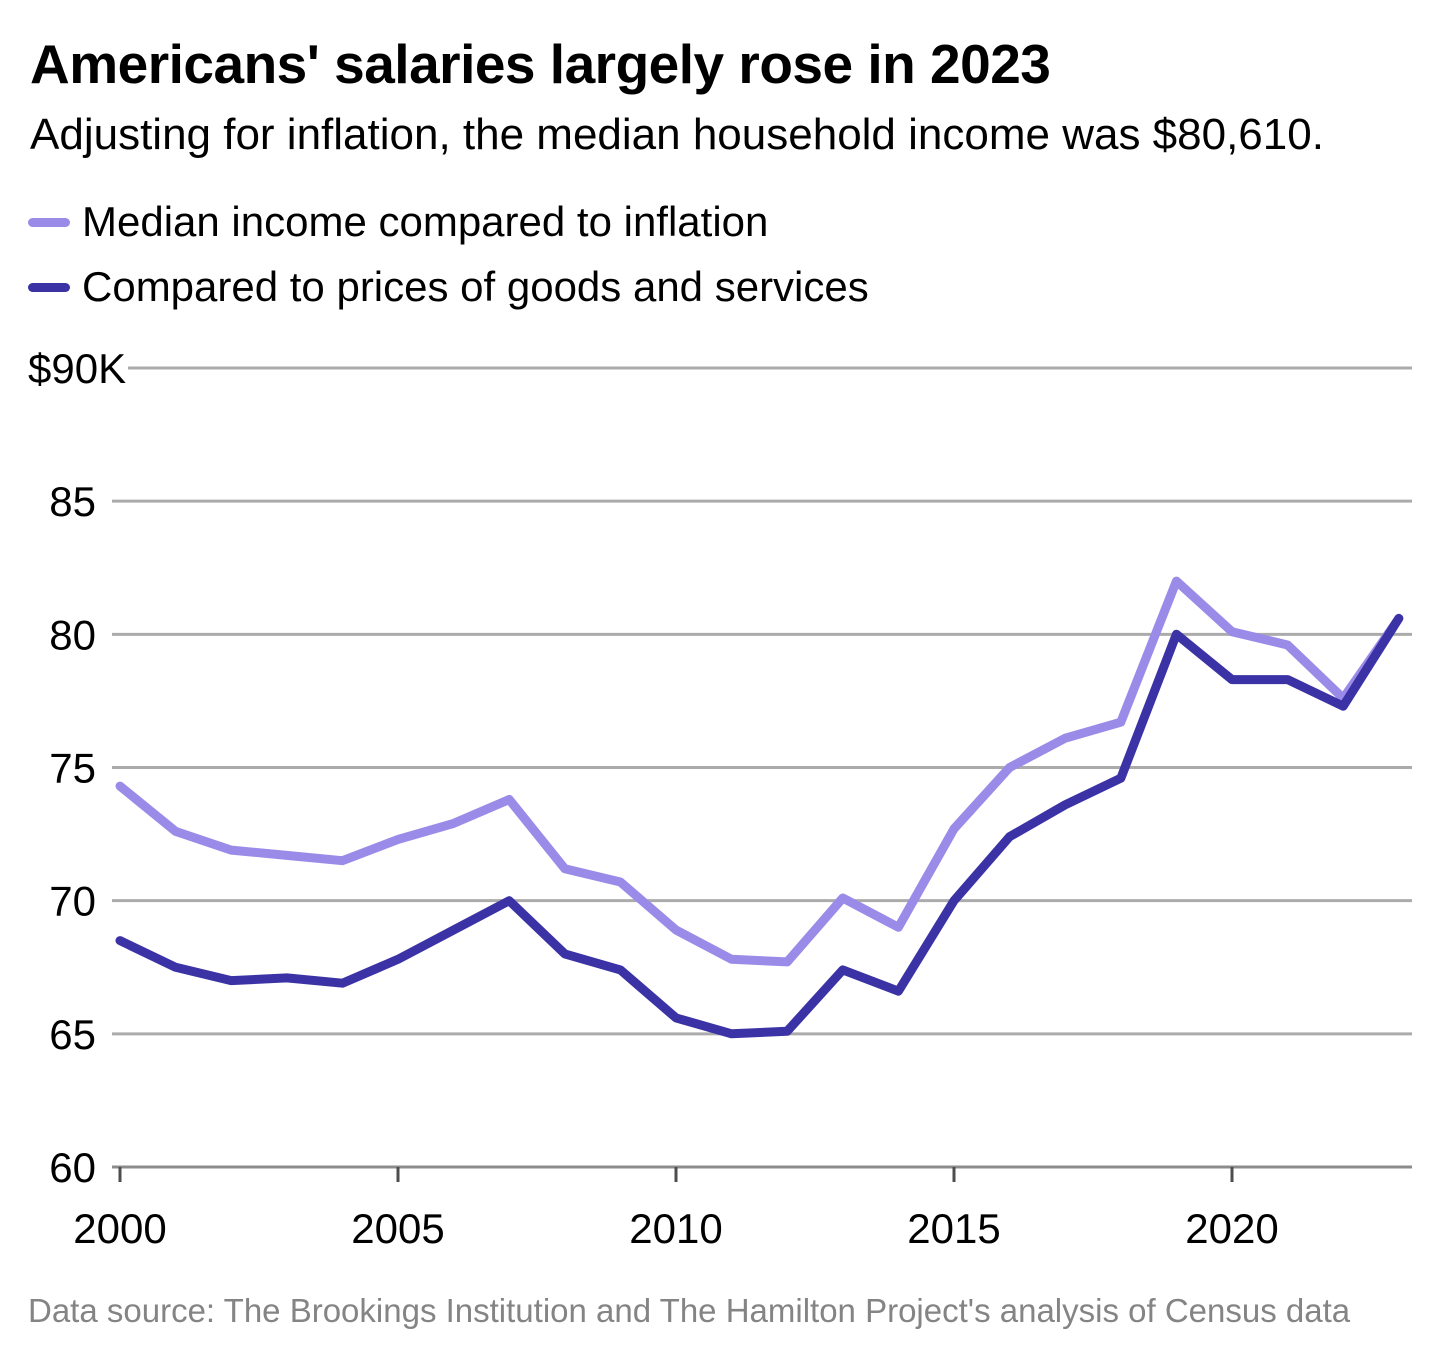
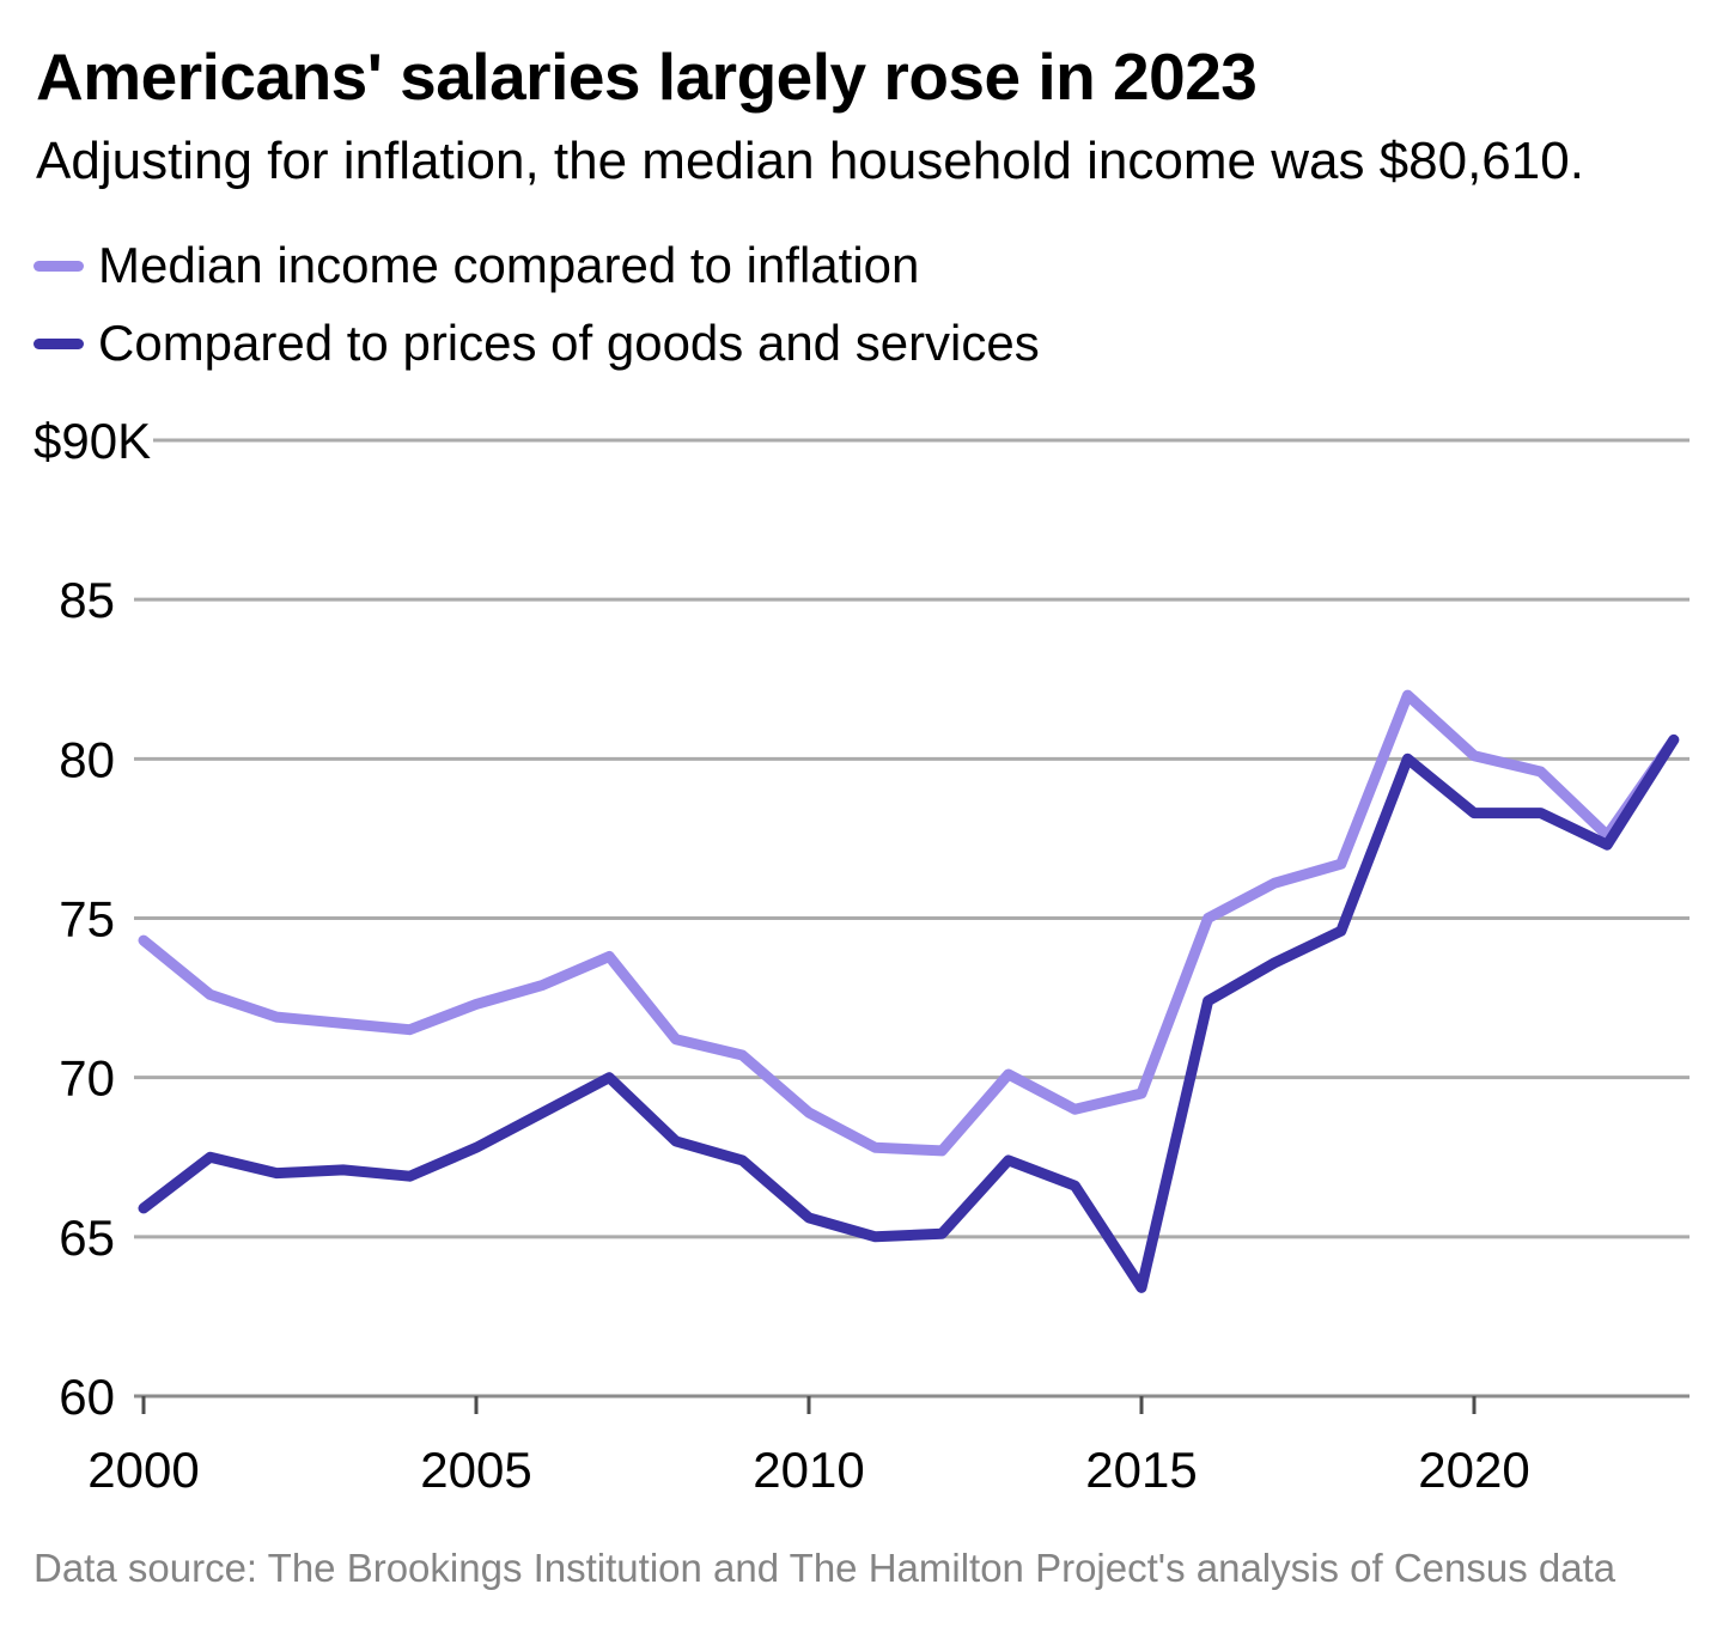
Compared to prices of goods and services/2000: 68.5 -> 65.9
Median income compared to inflation/2015: 72.7 -> 69.5
Compared to prices of goods and services/2015: 70.0 -> 63.4
